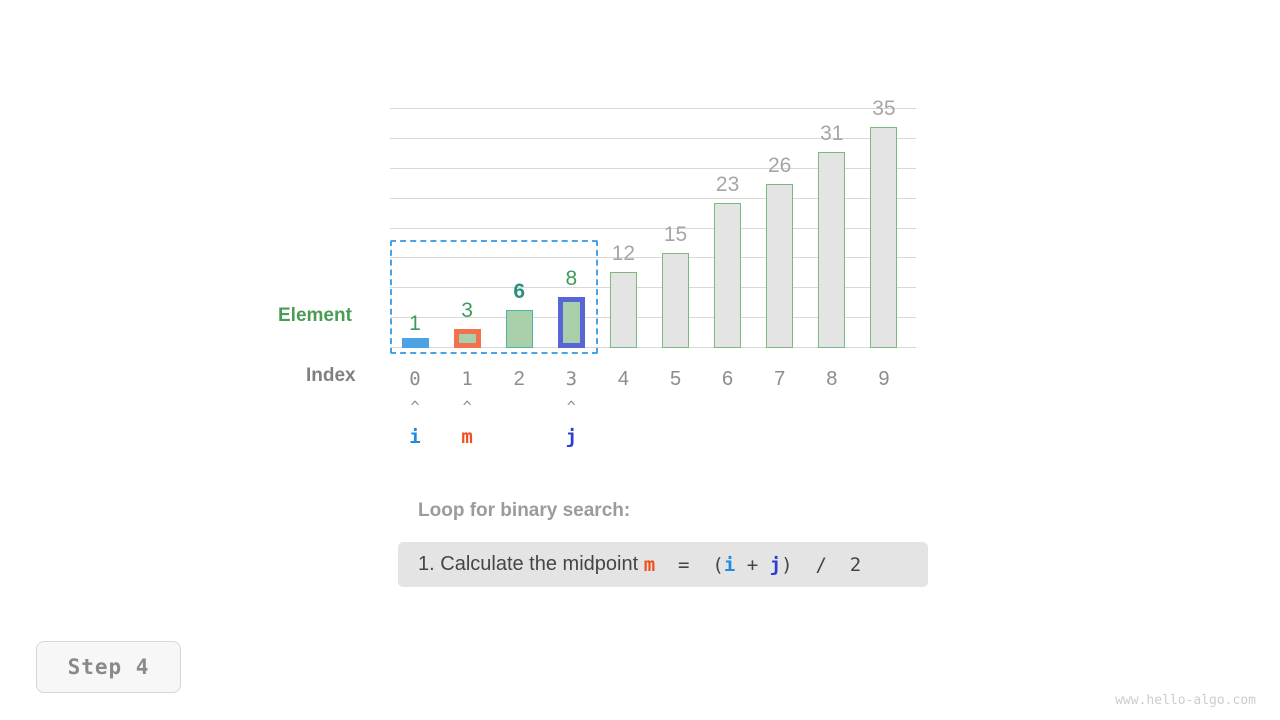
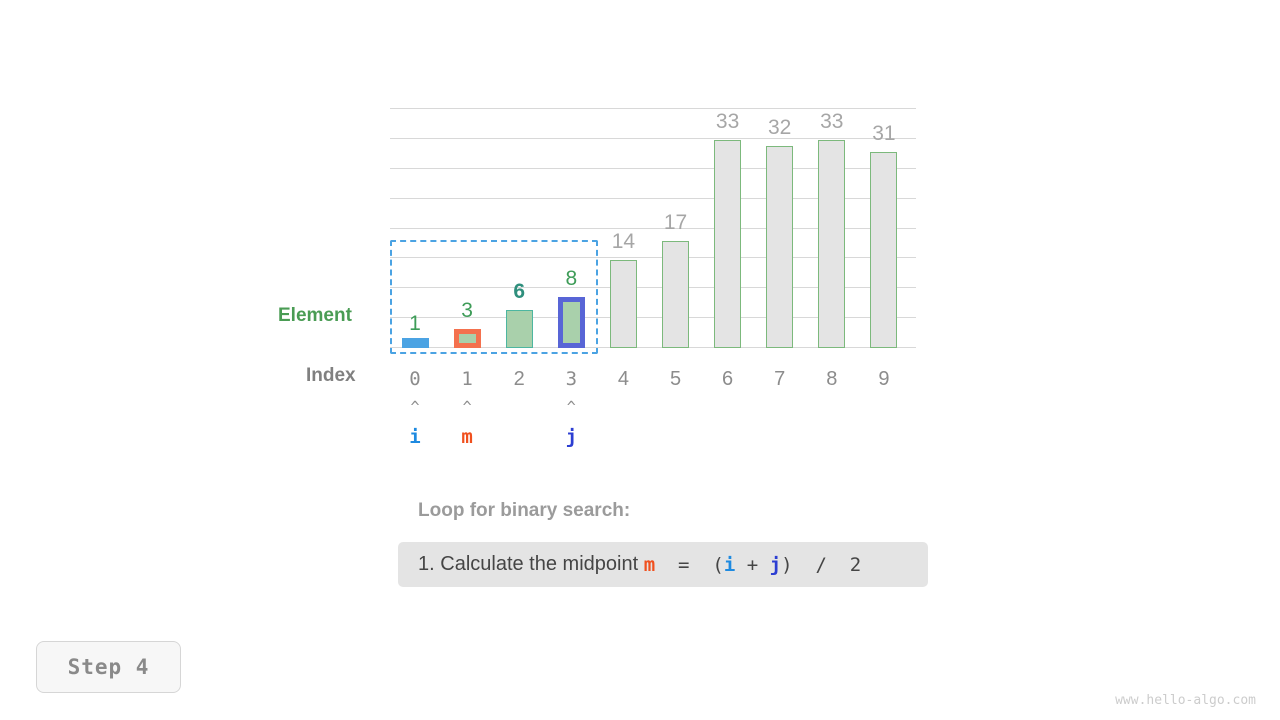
4: 12 -> 14
5: 15 -> 17
6: 23 -> 33
7: 26 -> 32
8: 31 -> 33
9: 35 -> 31
